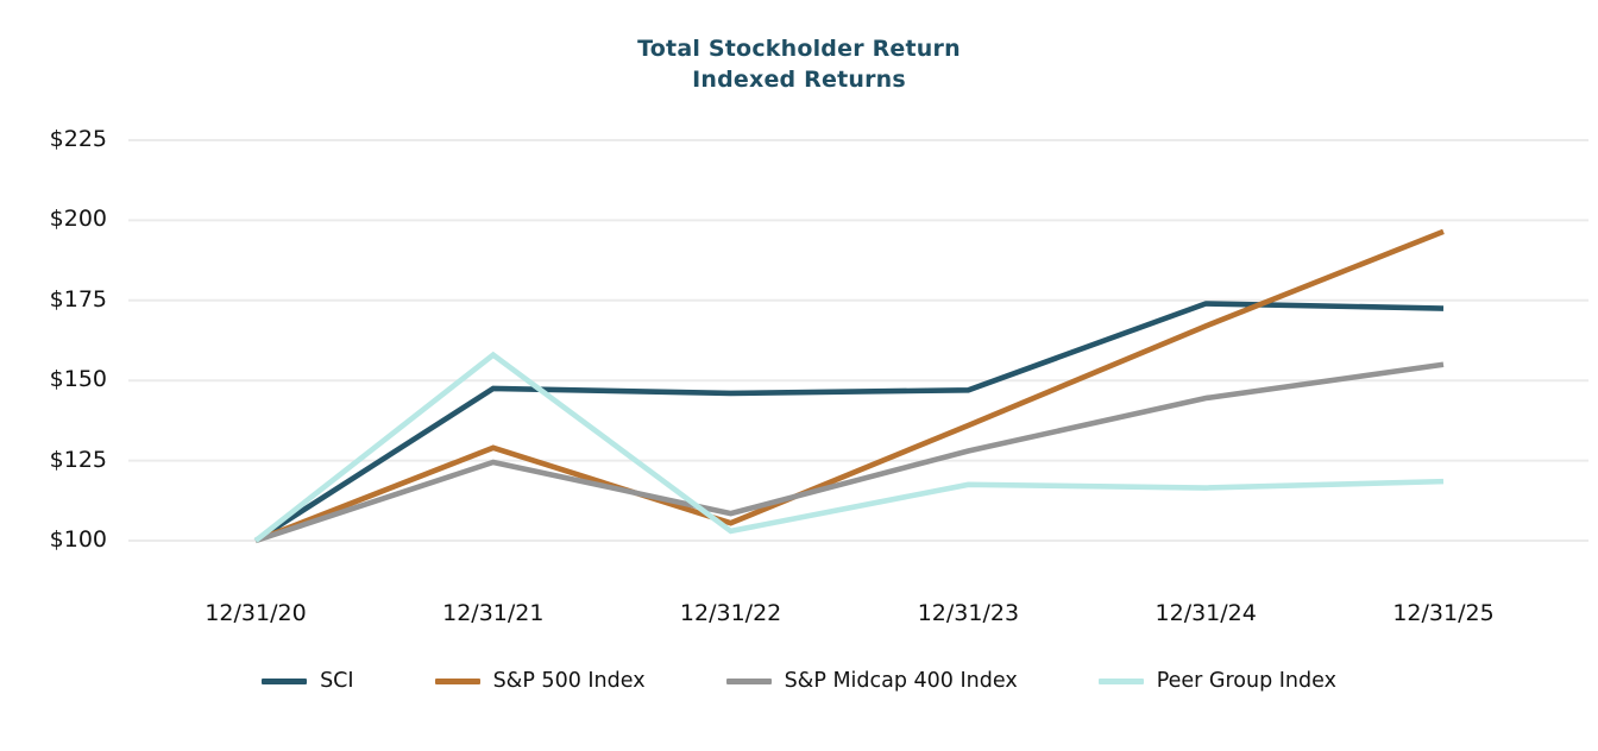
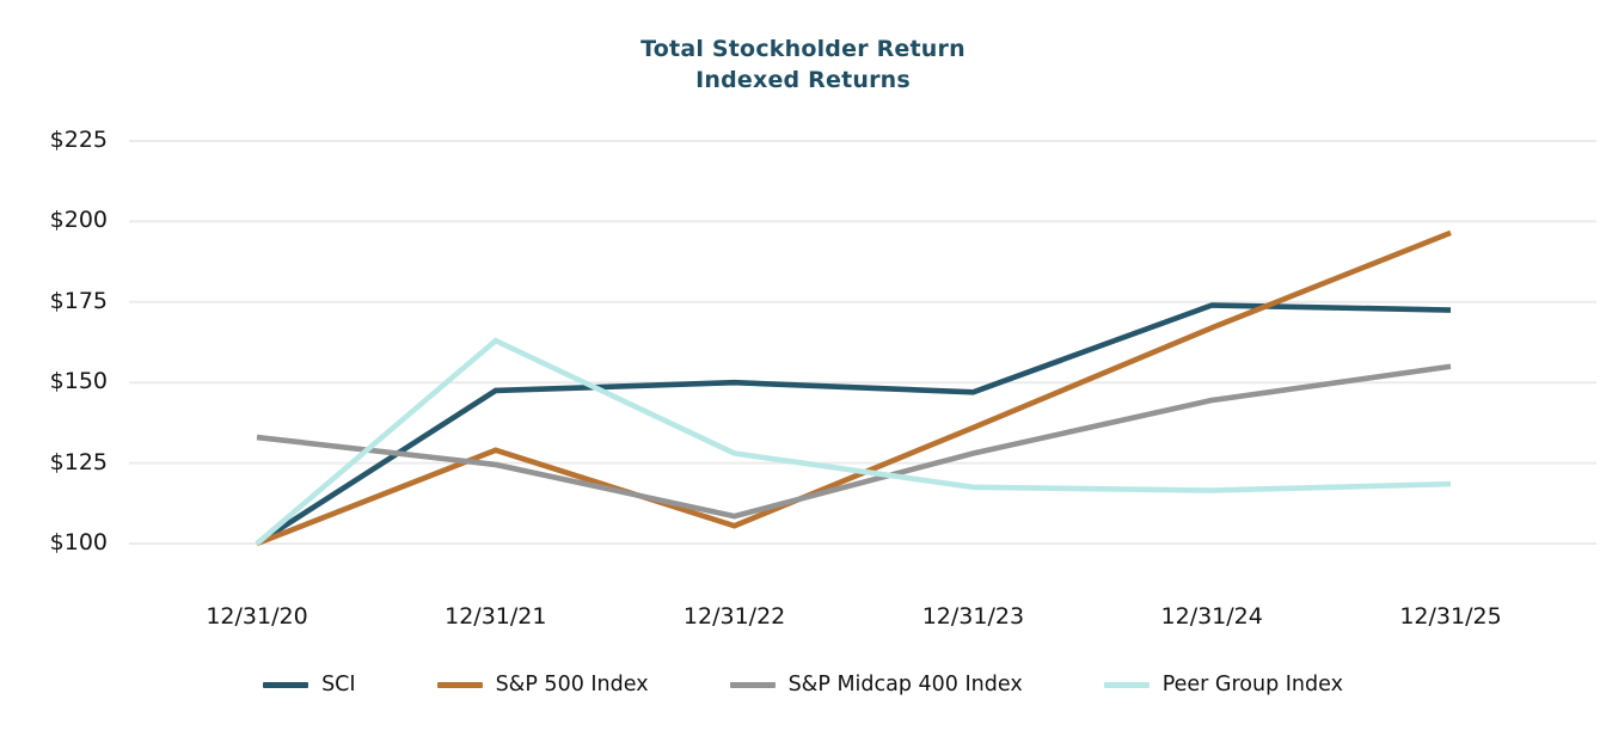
S&P Midcap 400 Index/12/31/20: $100 -> $133
Peer Group Index/12/31/21: $158 -> $163
SCI/12/31/22: $146 -> $150
Peer Group Index/12/31/22: $103 -> $128
